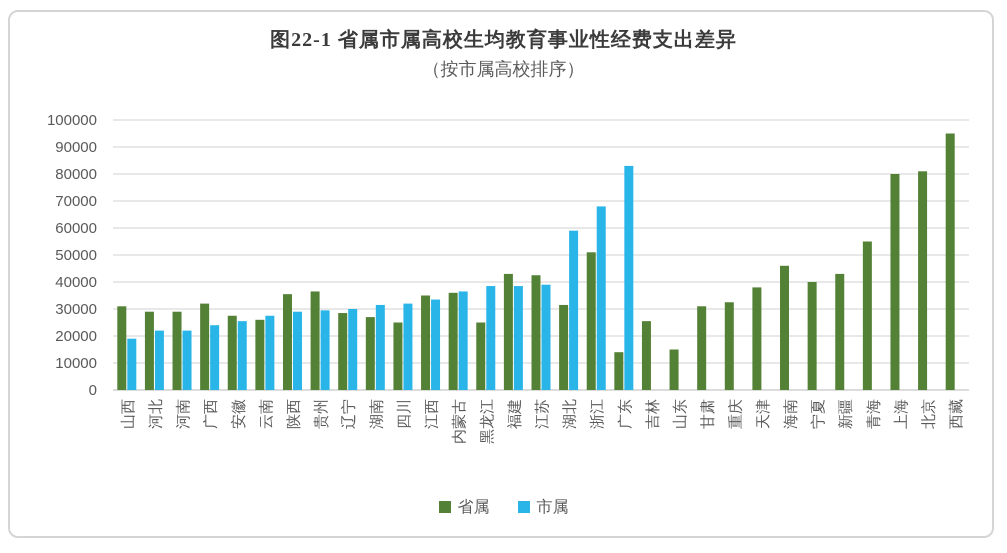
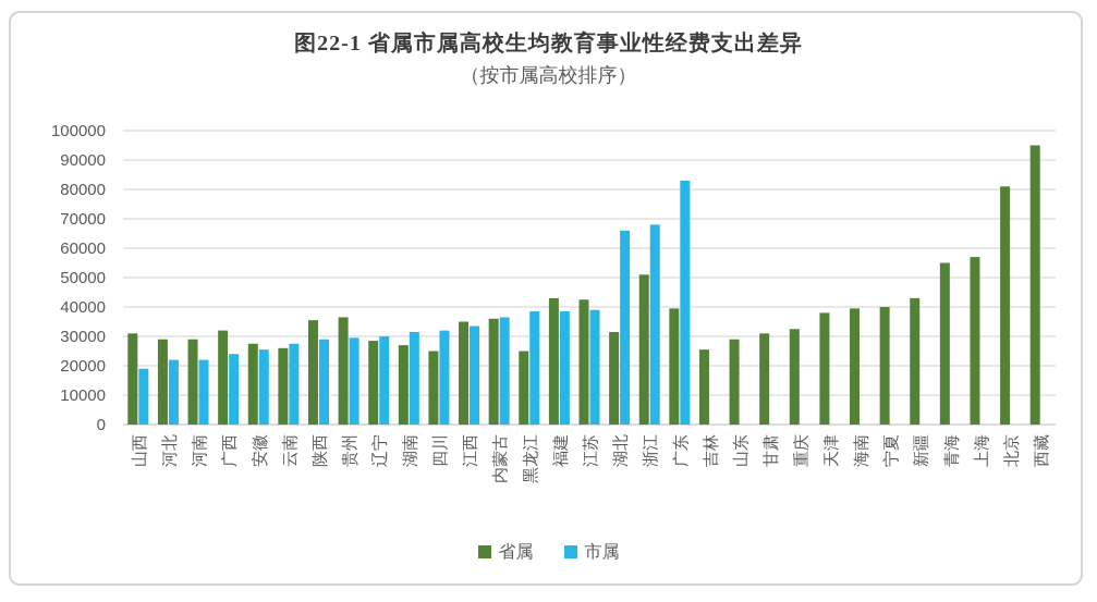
市属/湖北: 59000 -> 66000
省属/广东: 14000 -> 40000
省属/山东: 15000 -> 29000
省属/海南: 46000 -> 40000
省属/上海: 80000 -> 57000
